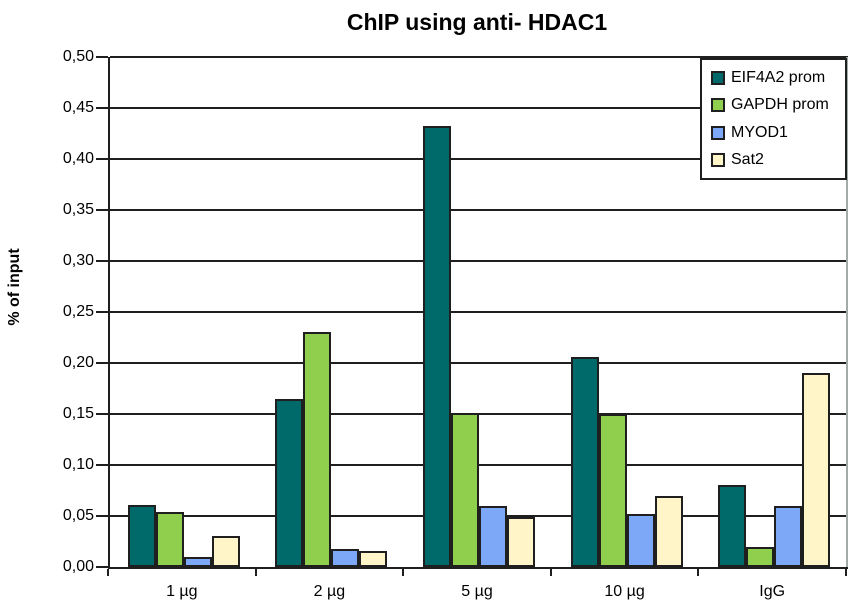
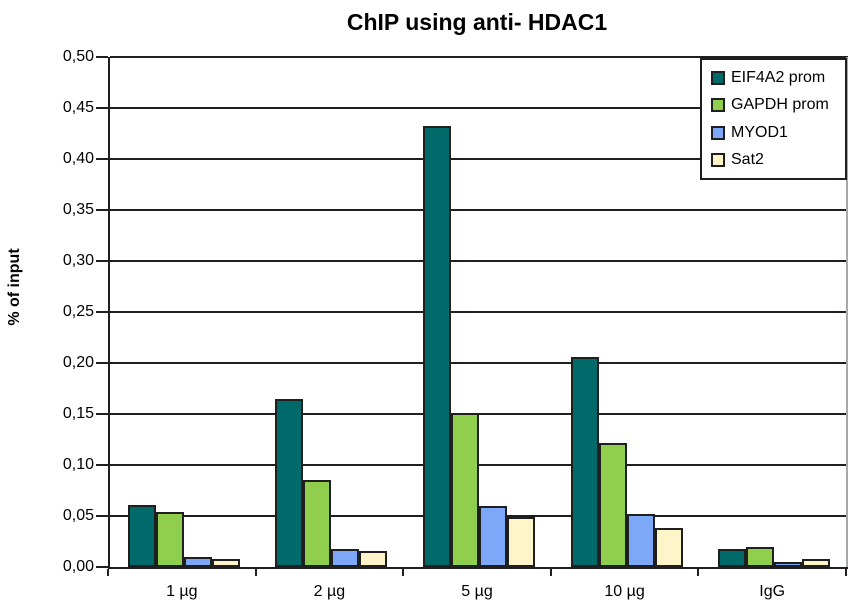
Sat2/1 µg: 0,03 -> 0,01
GAPDH prom/2 µg: 0,23 -> 0,09
GAPDH prom/10 µg: 0,15 -> 0,12
Sat2/10 µg: 0,07 -> 0,04
EIF4A2 prom/IgG: 0,08 -> 0,02
MYOD1/IgG: 0,06 -> 0,01
Sat2/IgG: 0,19 -> 0,01
